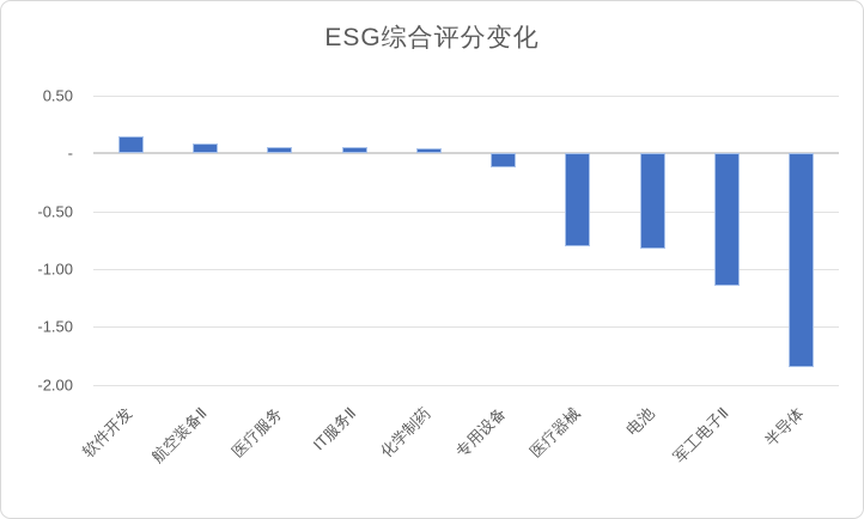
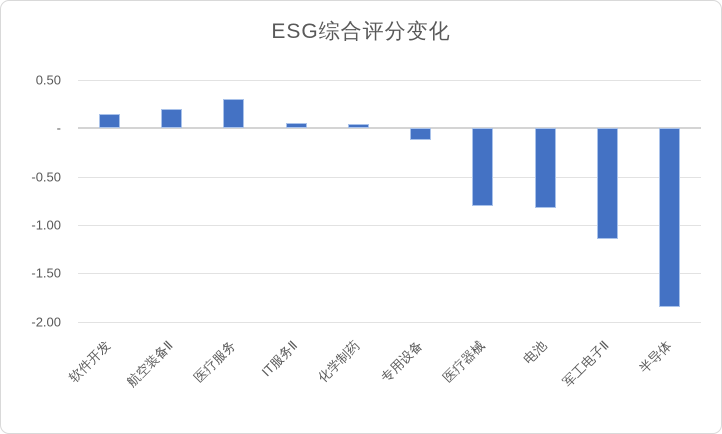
航空装备Ⅱ: 0.1 -> 0.2
医疗服务: 0.1 -> 0.3
